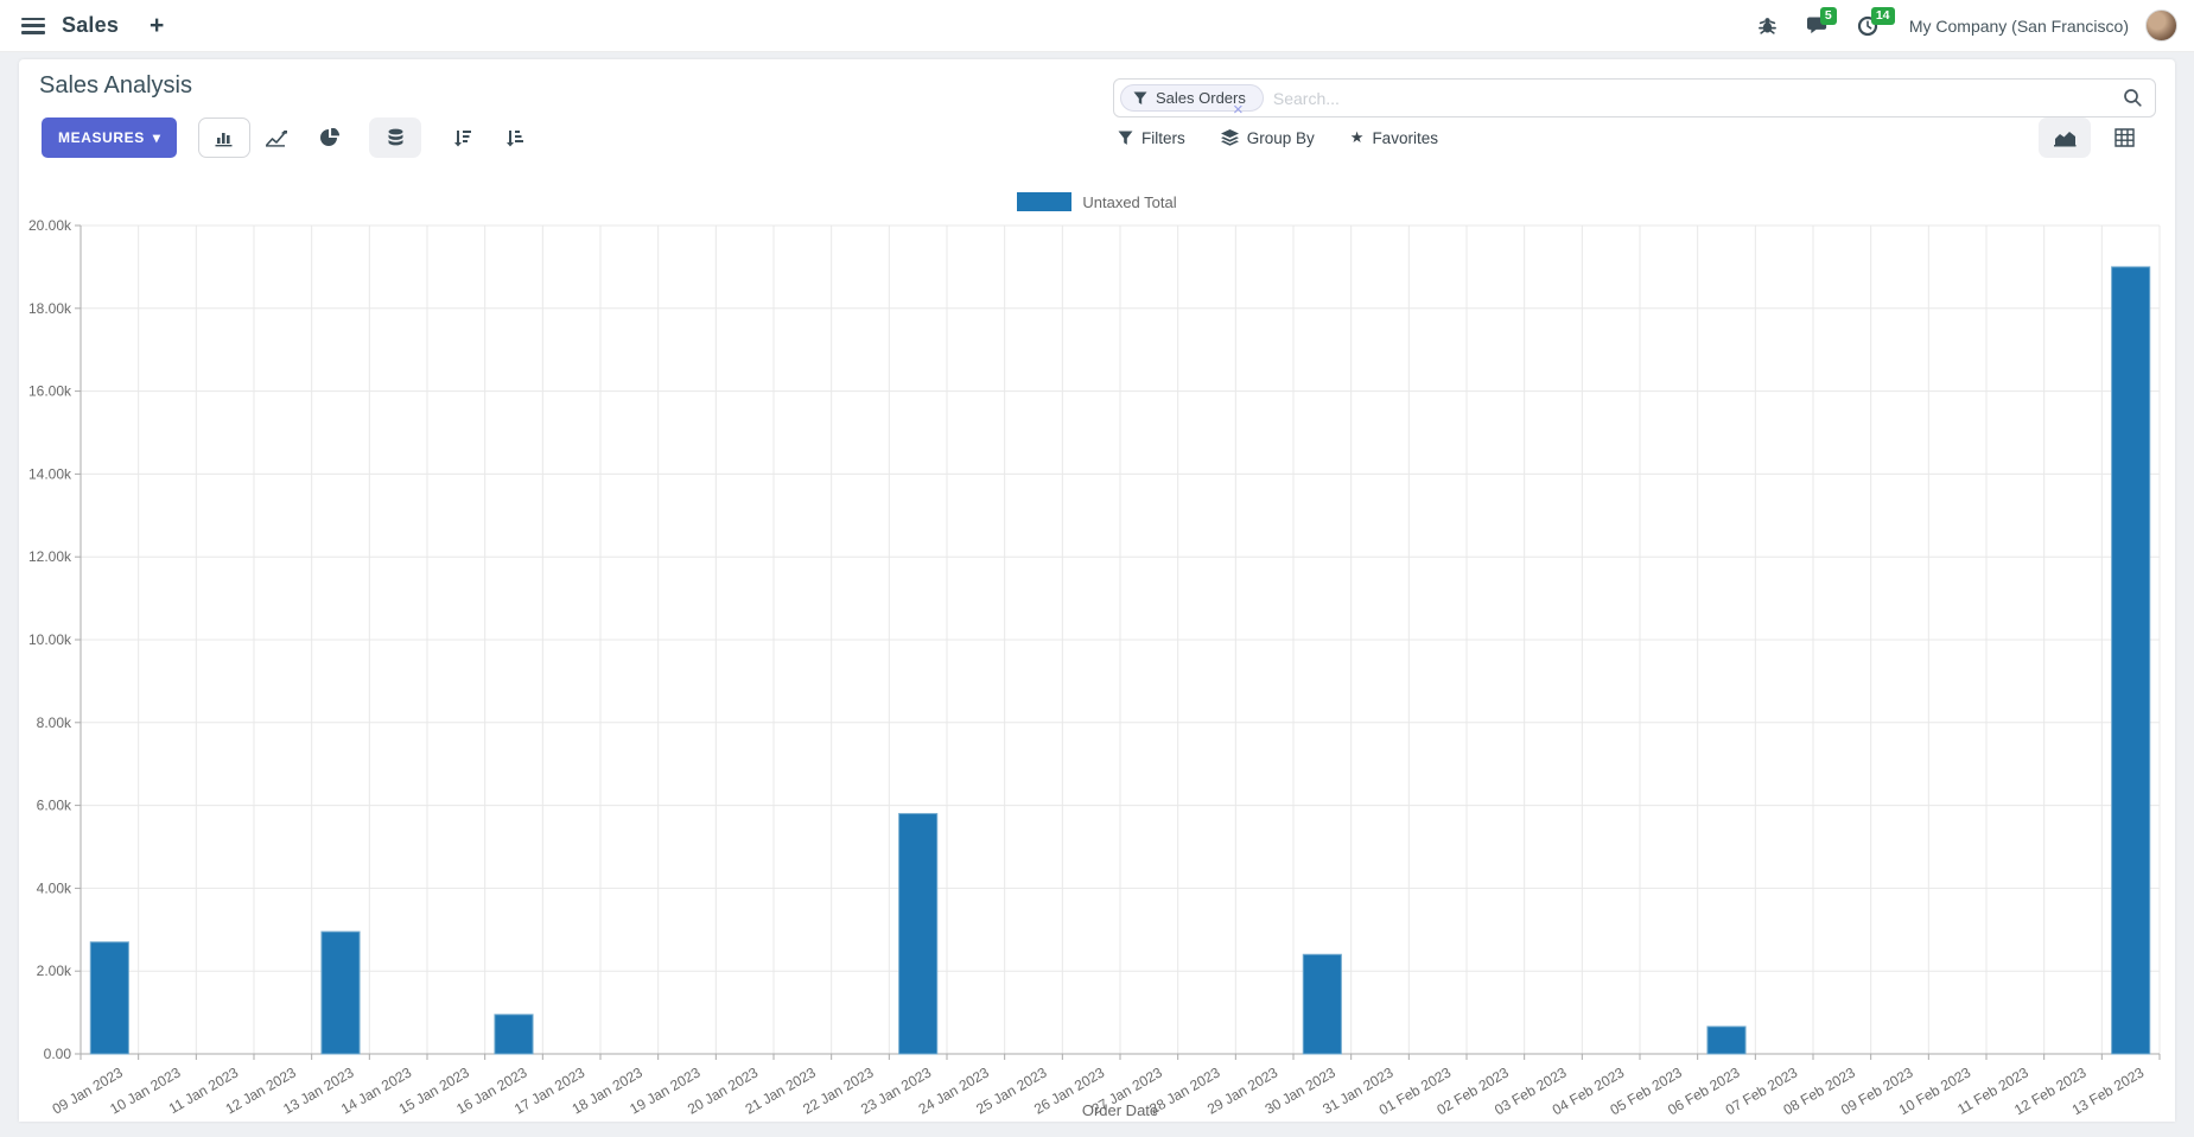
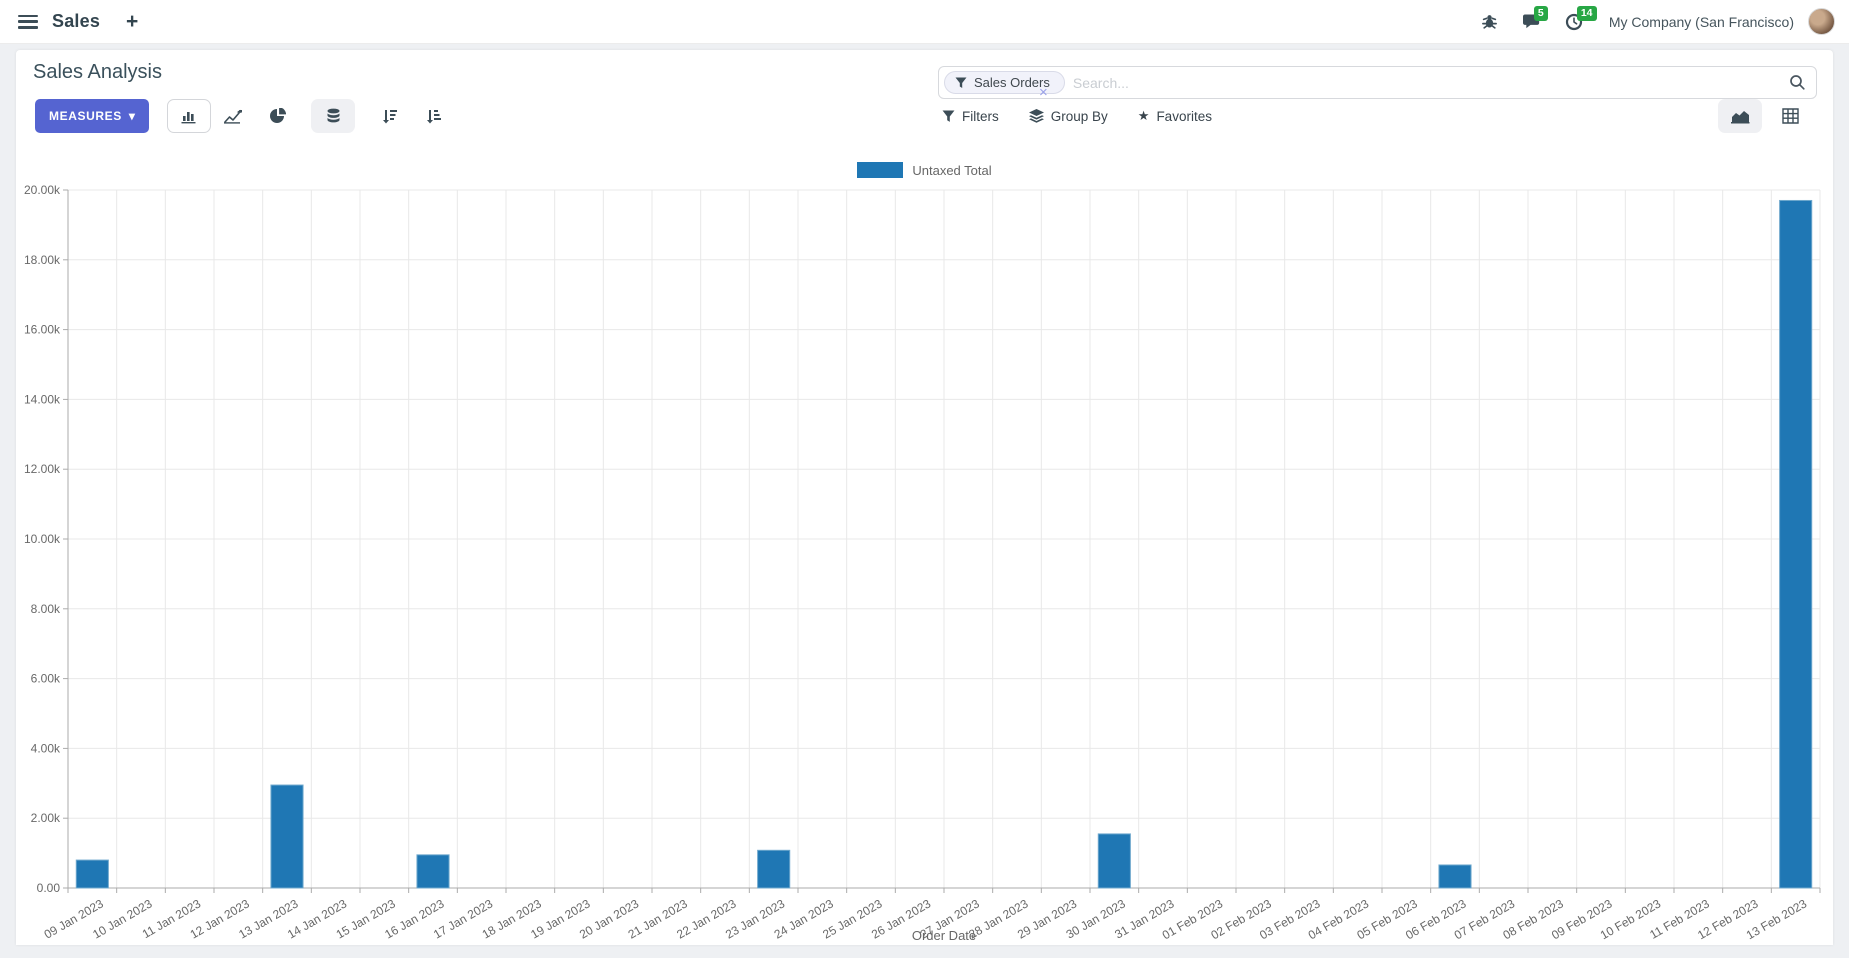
09 Jan 2023: 2.7k -> 0.8k
23 Jan 2023: 5.8k -> 1.1k
30 Jan 2023: 2.4k -> 1.6k
13 Feb 2023: 19.0k -> 19.7k
